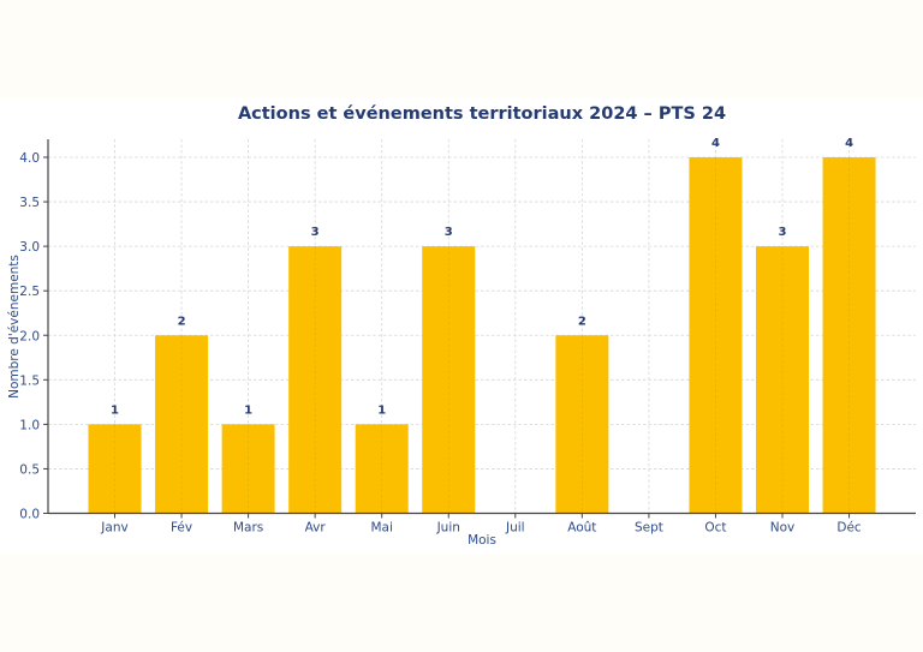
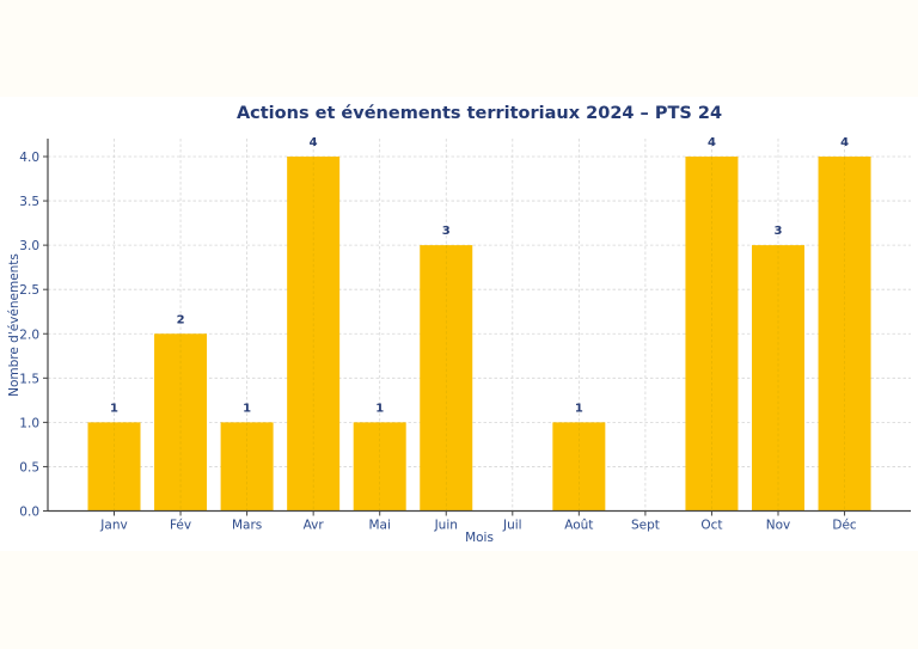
Avr: 3 -> 4
Août: 2 -> 1
